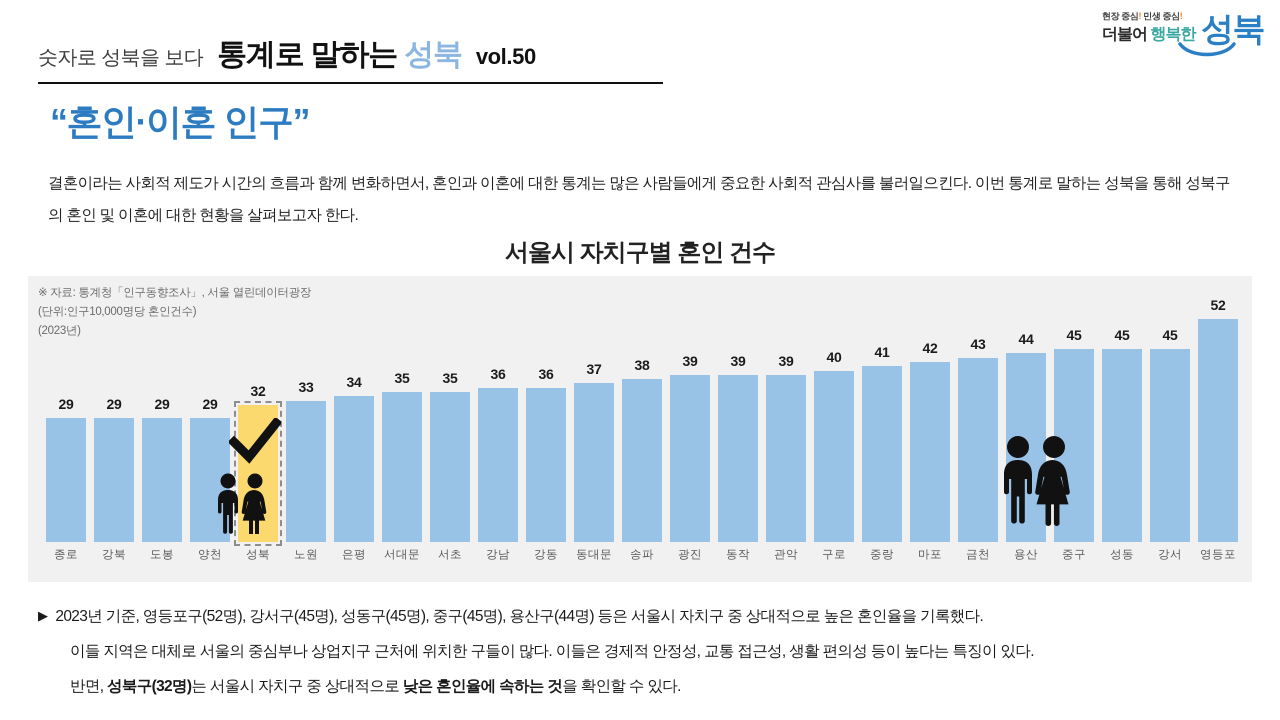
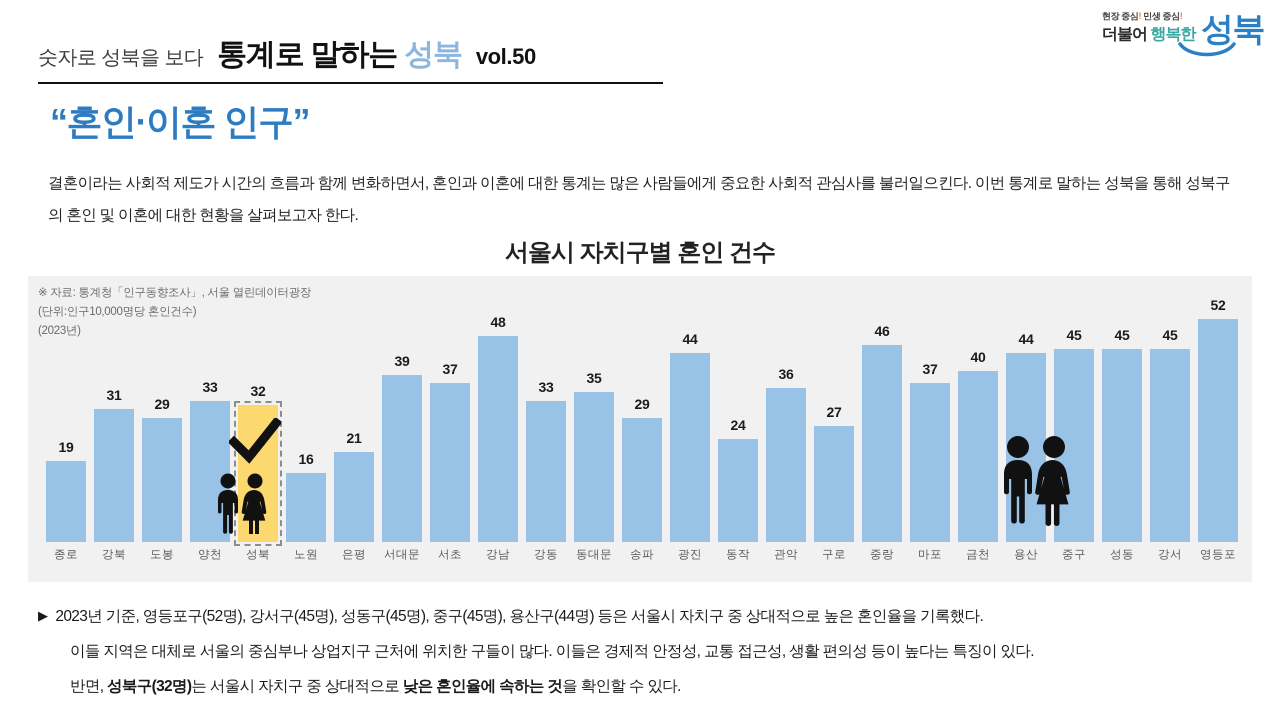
종로: 29 -> 19
강북: 29 -> 31
양천: 29 -> 33
노원: 33 -> 16
은평: 34 -> 21
서대문: 35 -> 39
서초: 35 -> 37
강남: 36 -> 48
강동: 36 -> 33
동대문: 37 -> 35
송파: 38 -> 29
광진: 39 -> 44
동작: 39 -> 24
관악: 39 -> 36
구로: 40 -> 27
중랑: 41 -> 46
마포: 42 -> 37
금천: 43 -> 40
